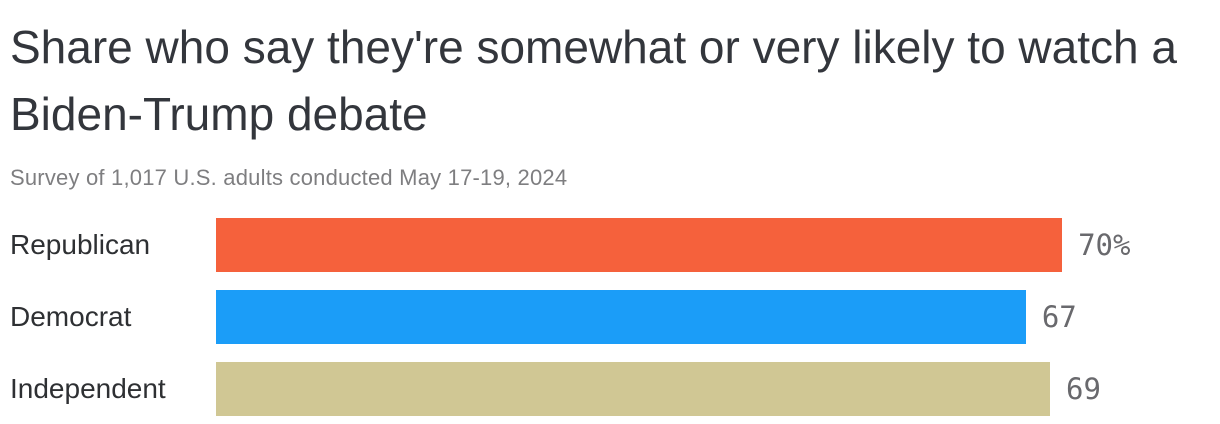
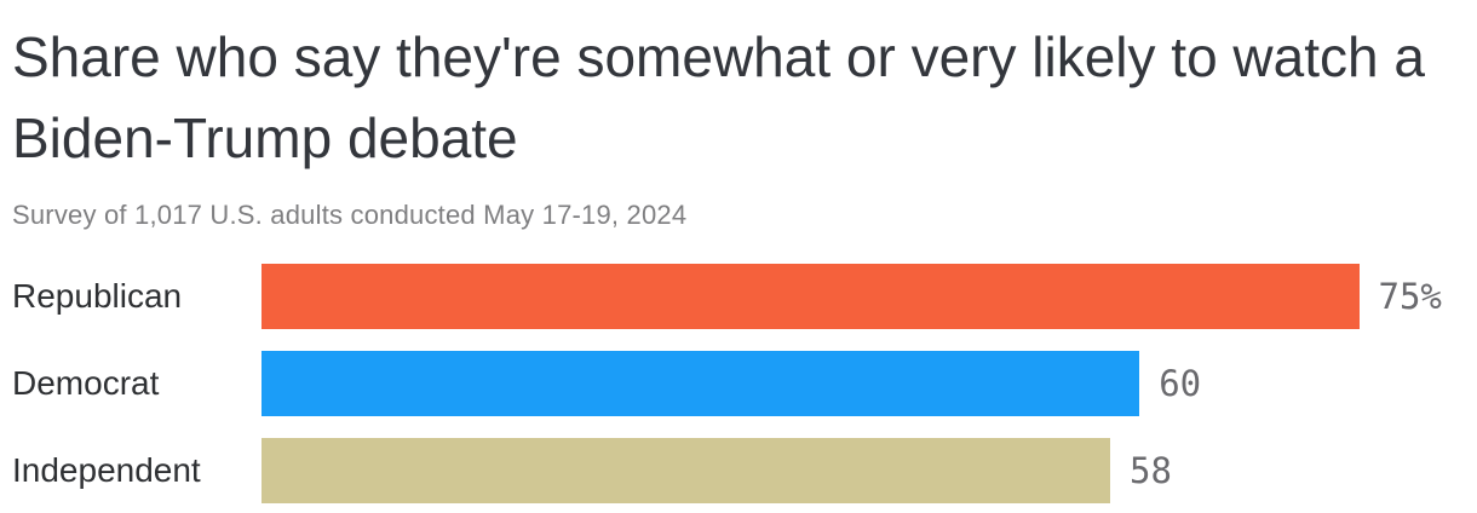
Republican: 70% -> 75%
Democrat: 67 -> 60
Independent: 69 -> 58
